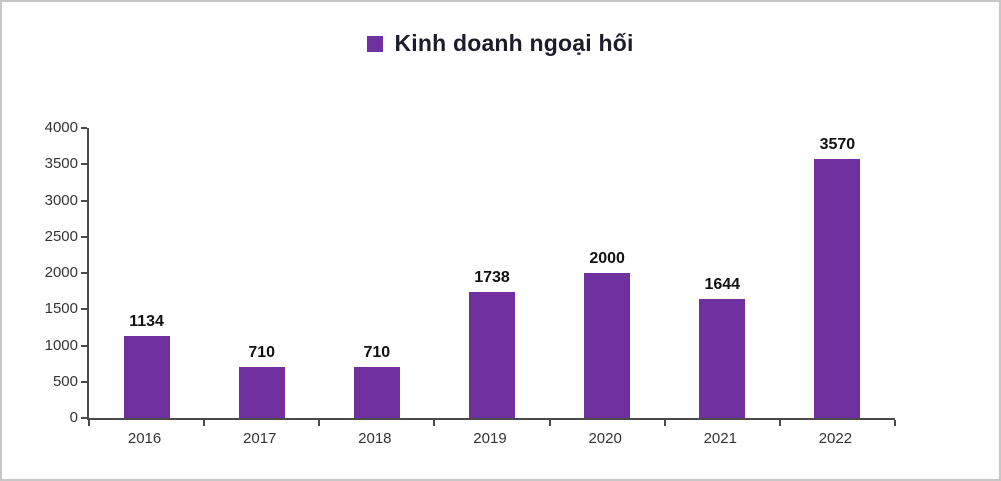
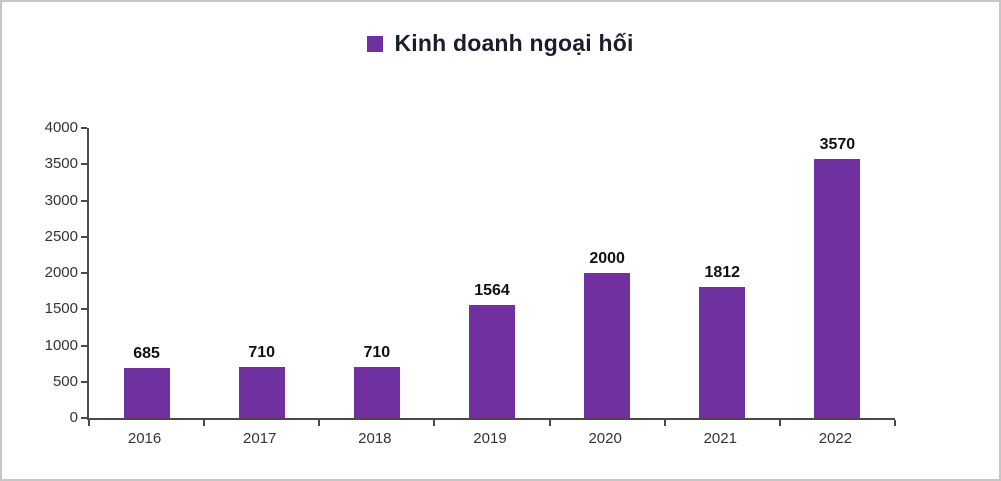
2016: 1134 -> 685
2019: 1738 -> 1564
2021: 1644 -> 1812
